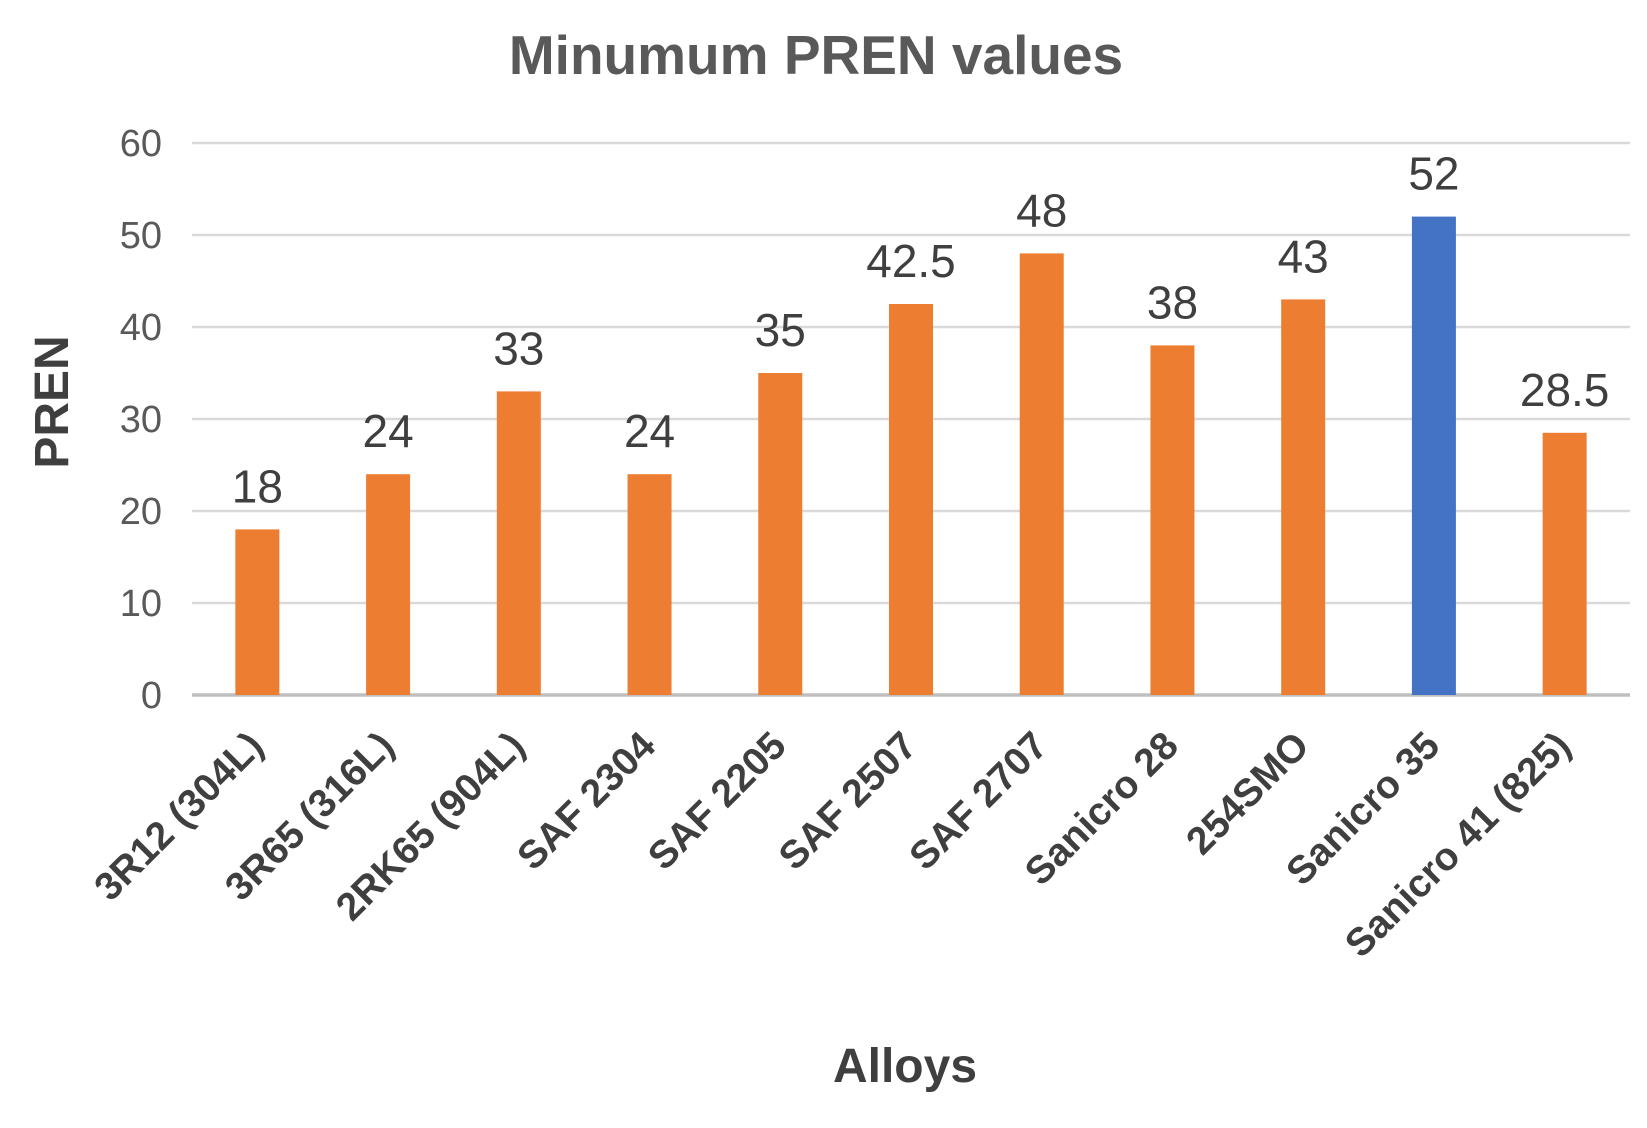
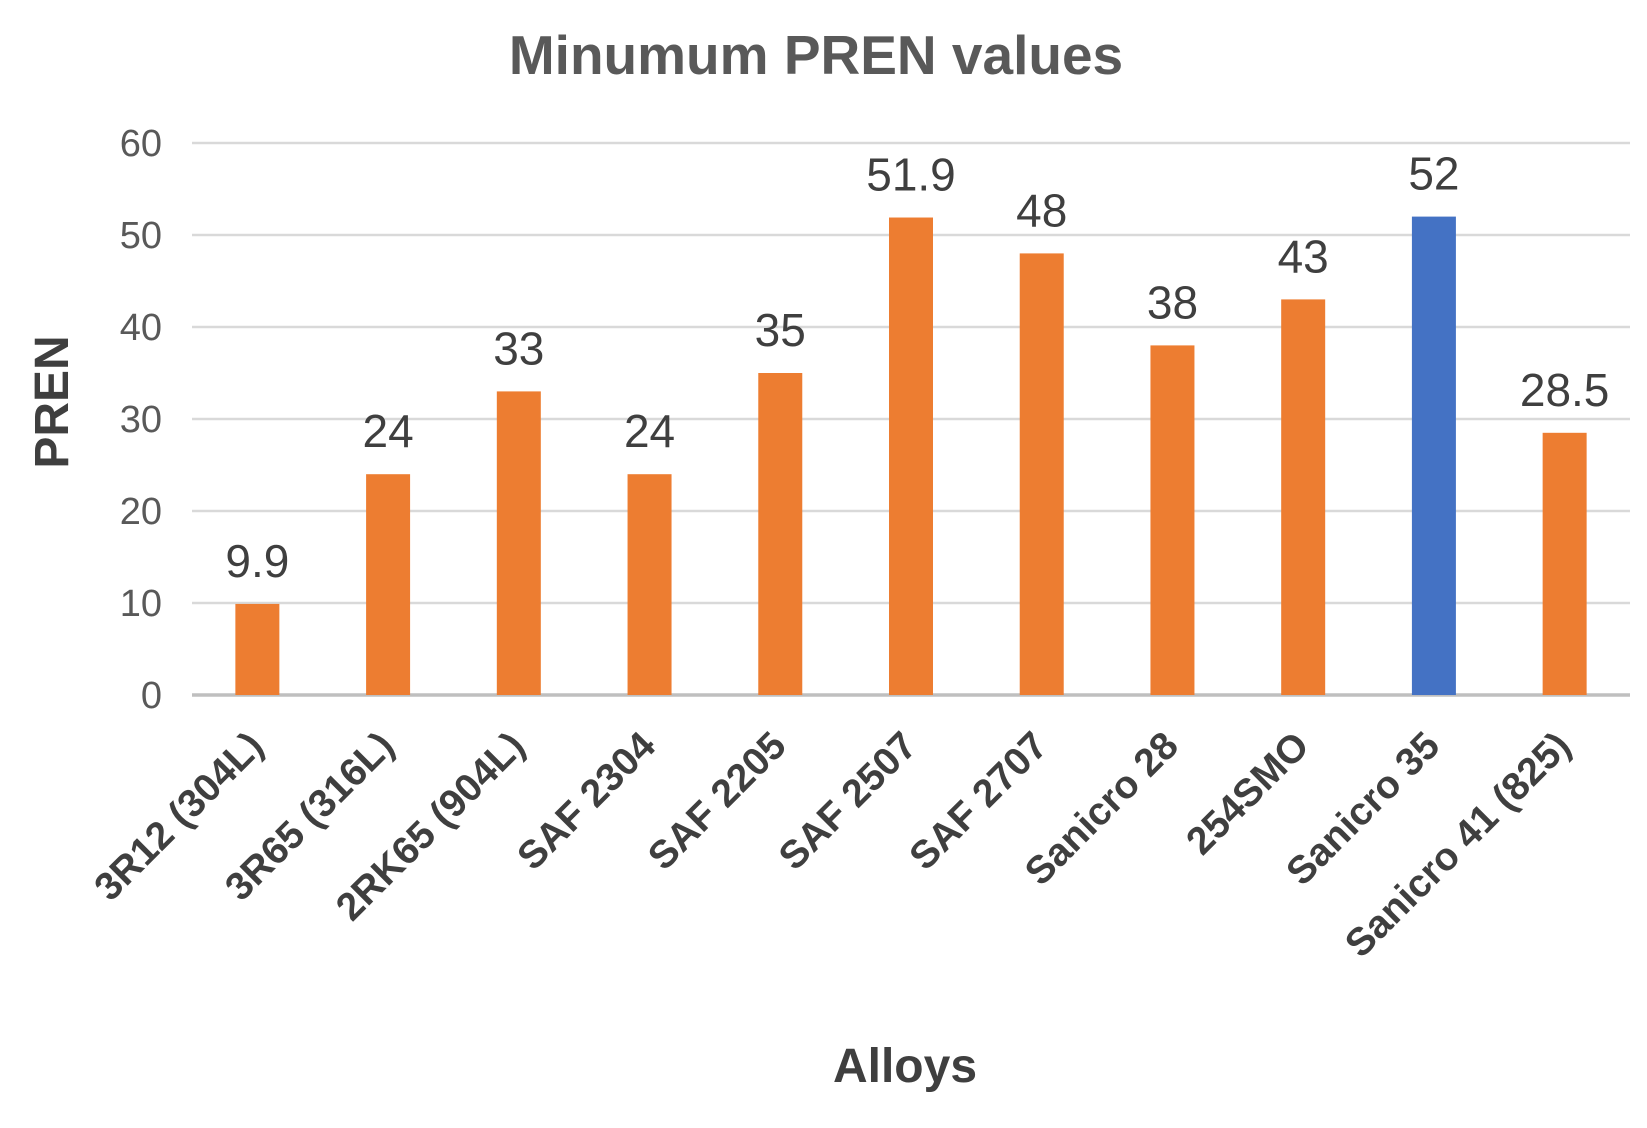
3R12 (304L): 18 -> 9.9
SAF 2507: 42.5 -> 51.9
